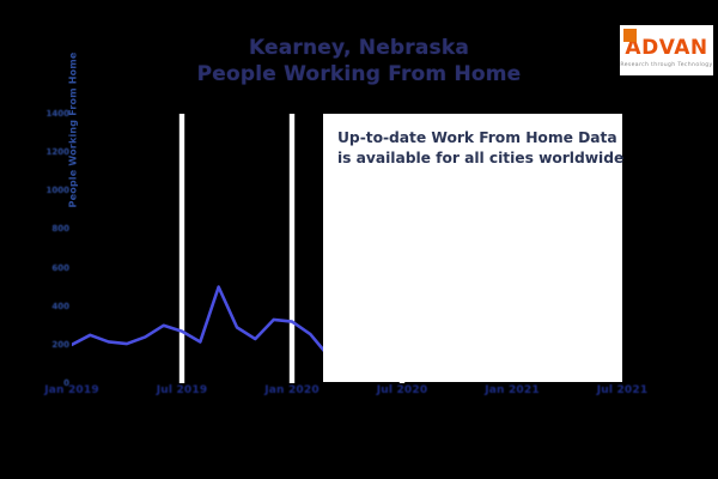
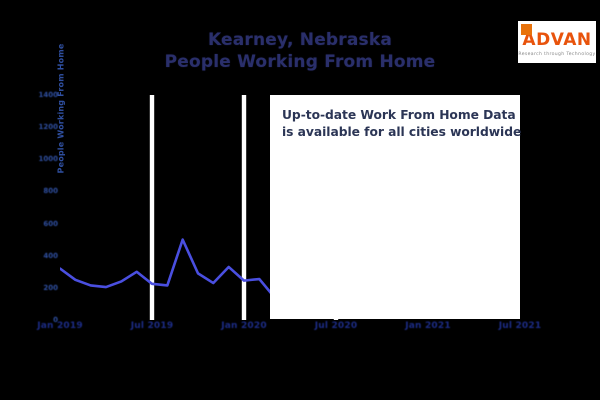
Jan 2019: 200 -> 320
Jul 2019: 270 -> 220
Jan 2020: 320 -> 240
